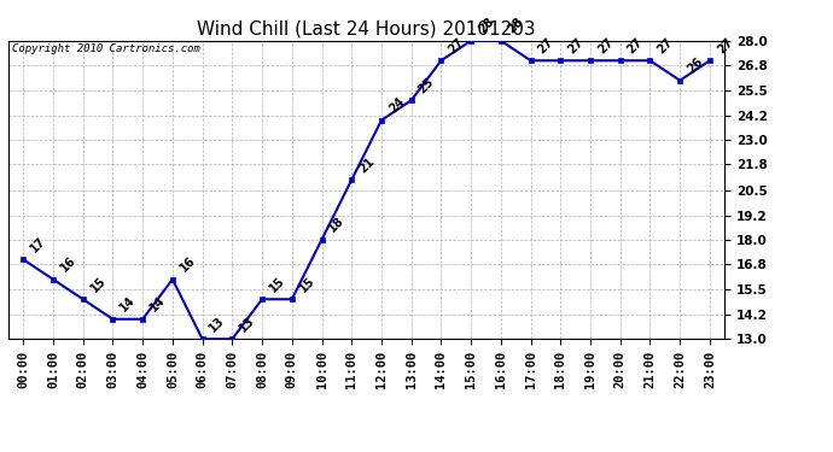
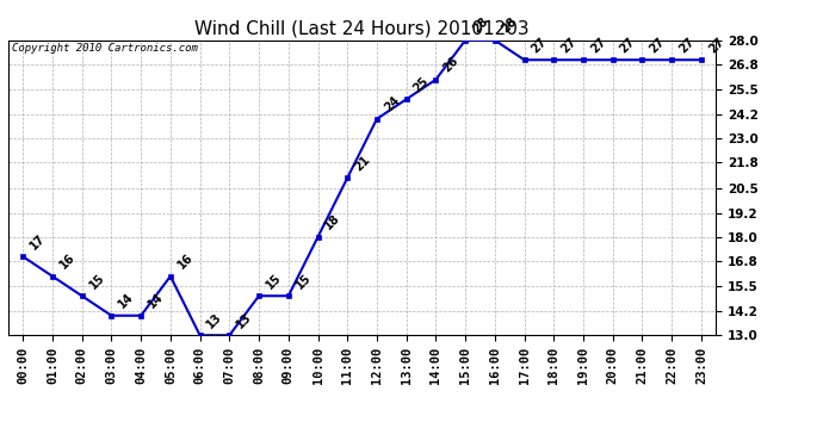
14:00: 27 -> 26
22:00: 26 -> 27
